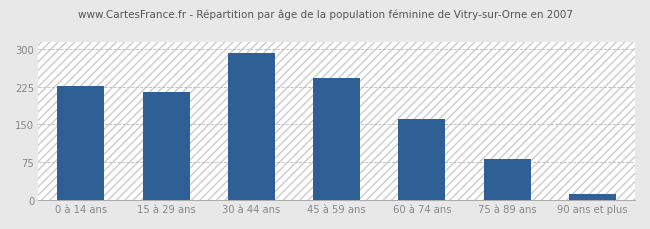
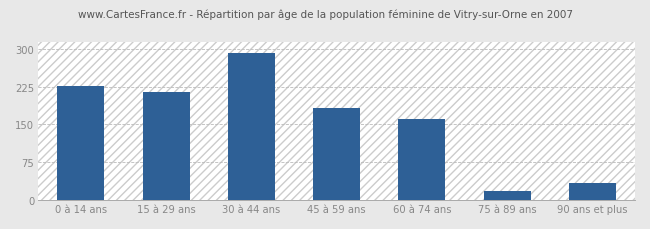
45 à 59 ans: 243 -> 182
75 à 89 ans: 82 -> 18
90 ans et plus: 12 -> 34
